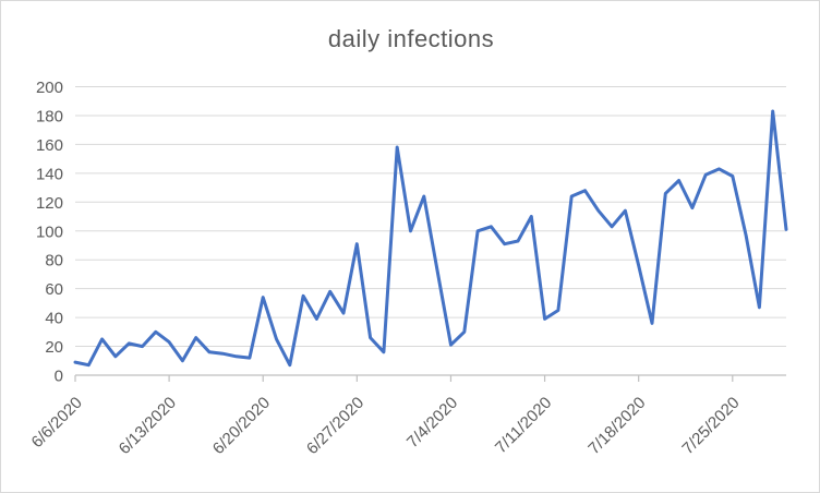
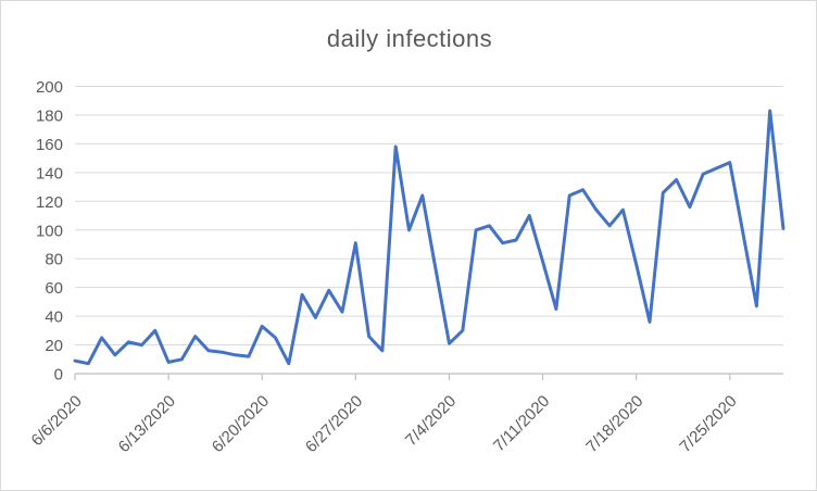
6/13/2020: 23 -> 8
6/20/2020: 54 -> 33
7/11/2020: 39 -> 78
7/25/2020: 138 -> 147
